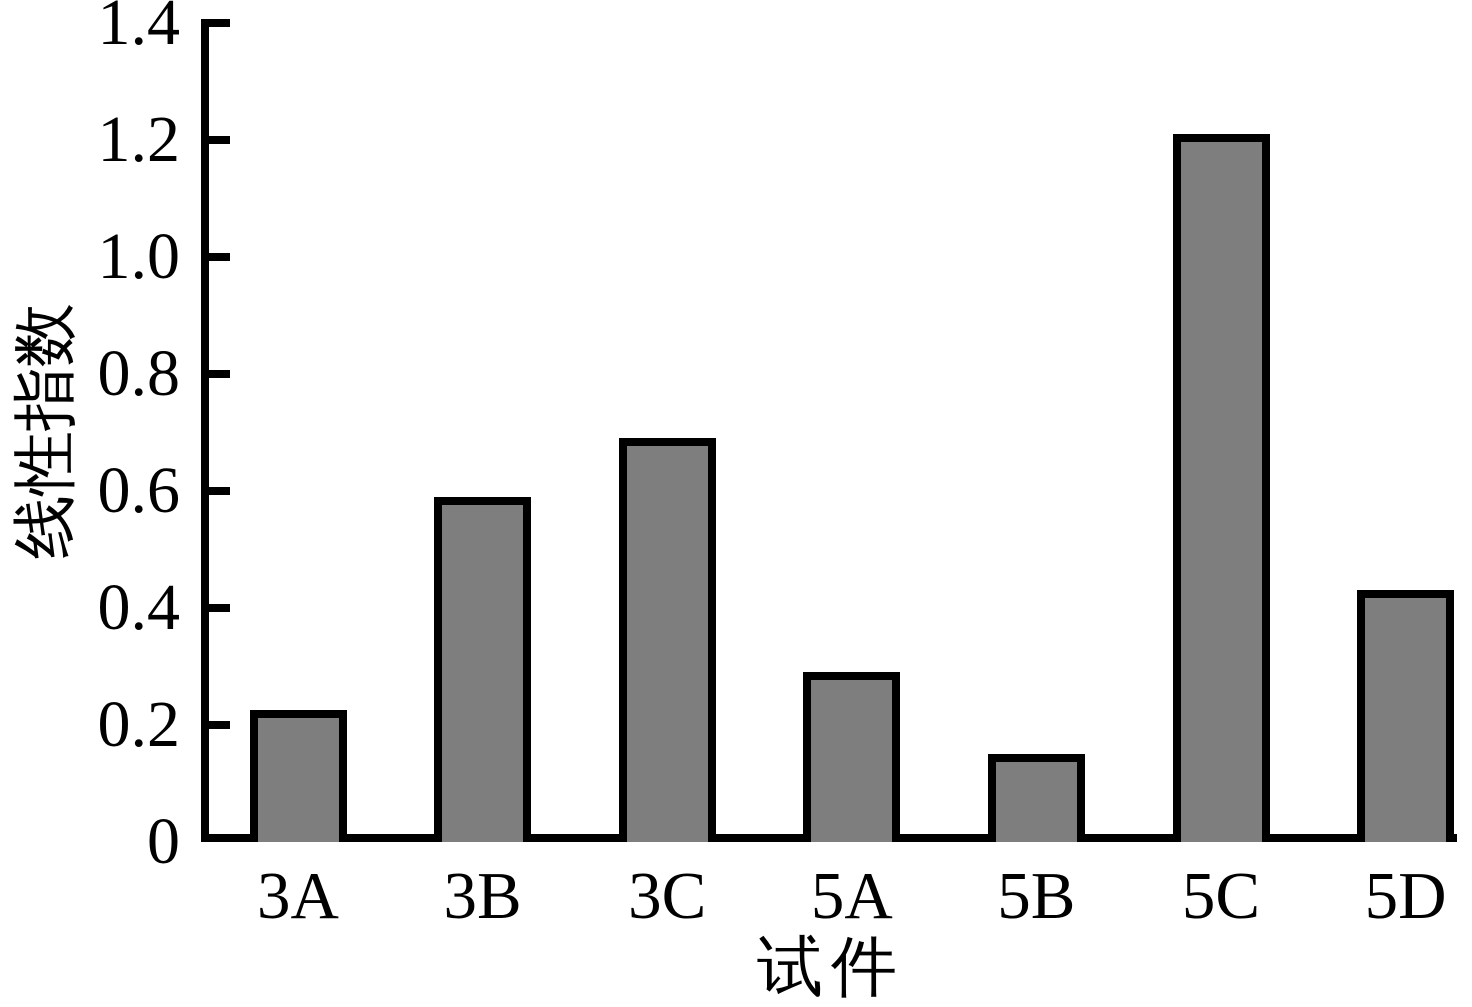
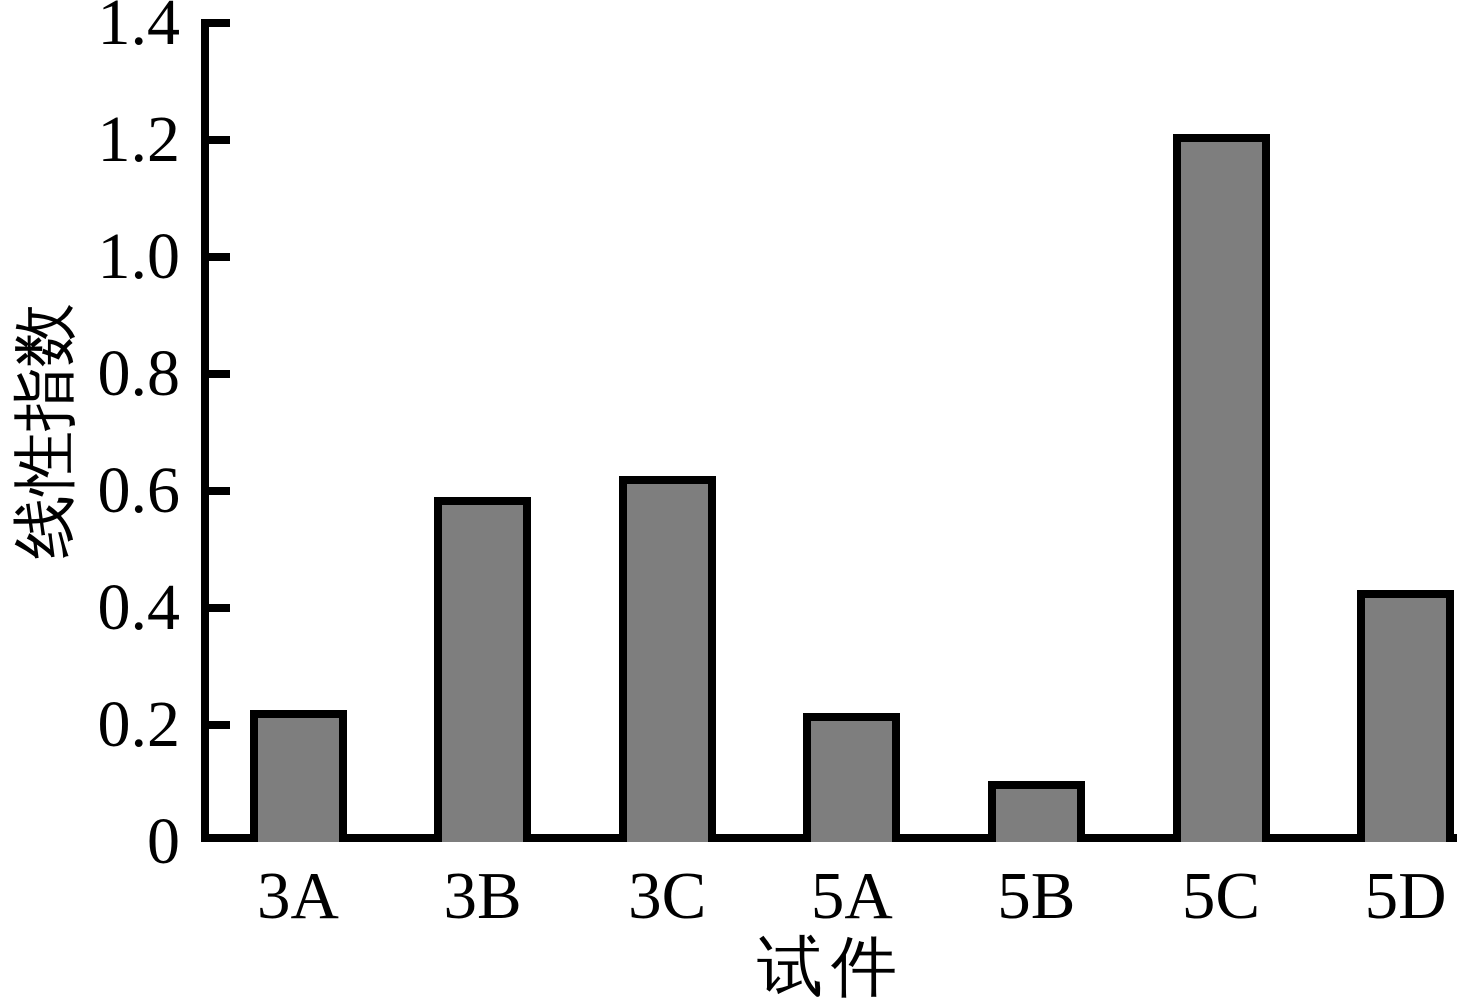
3C: 0.69 -> 0.62
5A: 0.29 -> 0.22
5B: 0.15 -> 0.10
